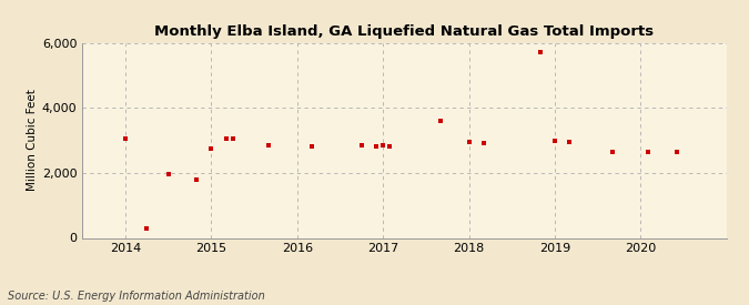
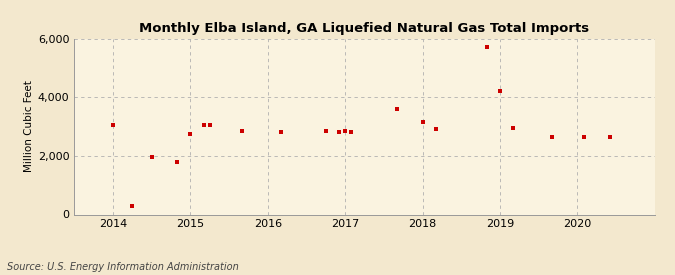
2018: 2,950 -> 3,150
2019: 3,000 -> 4,200
